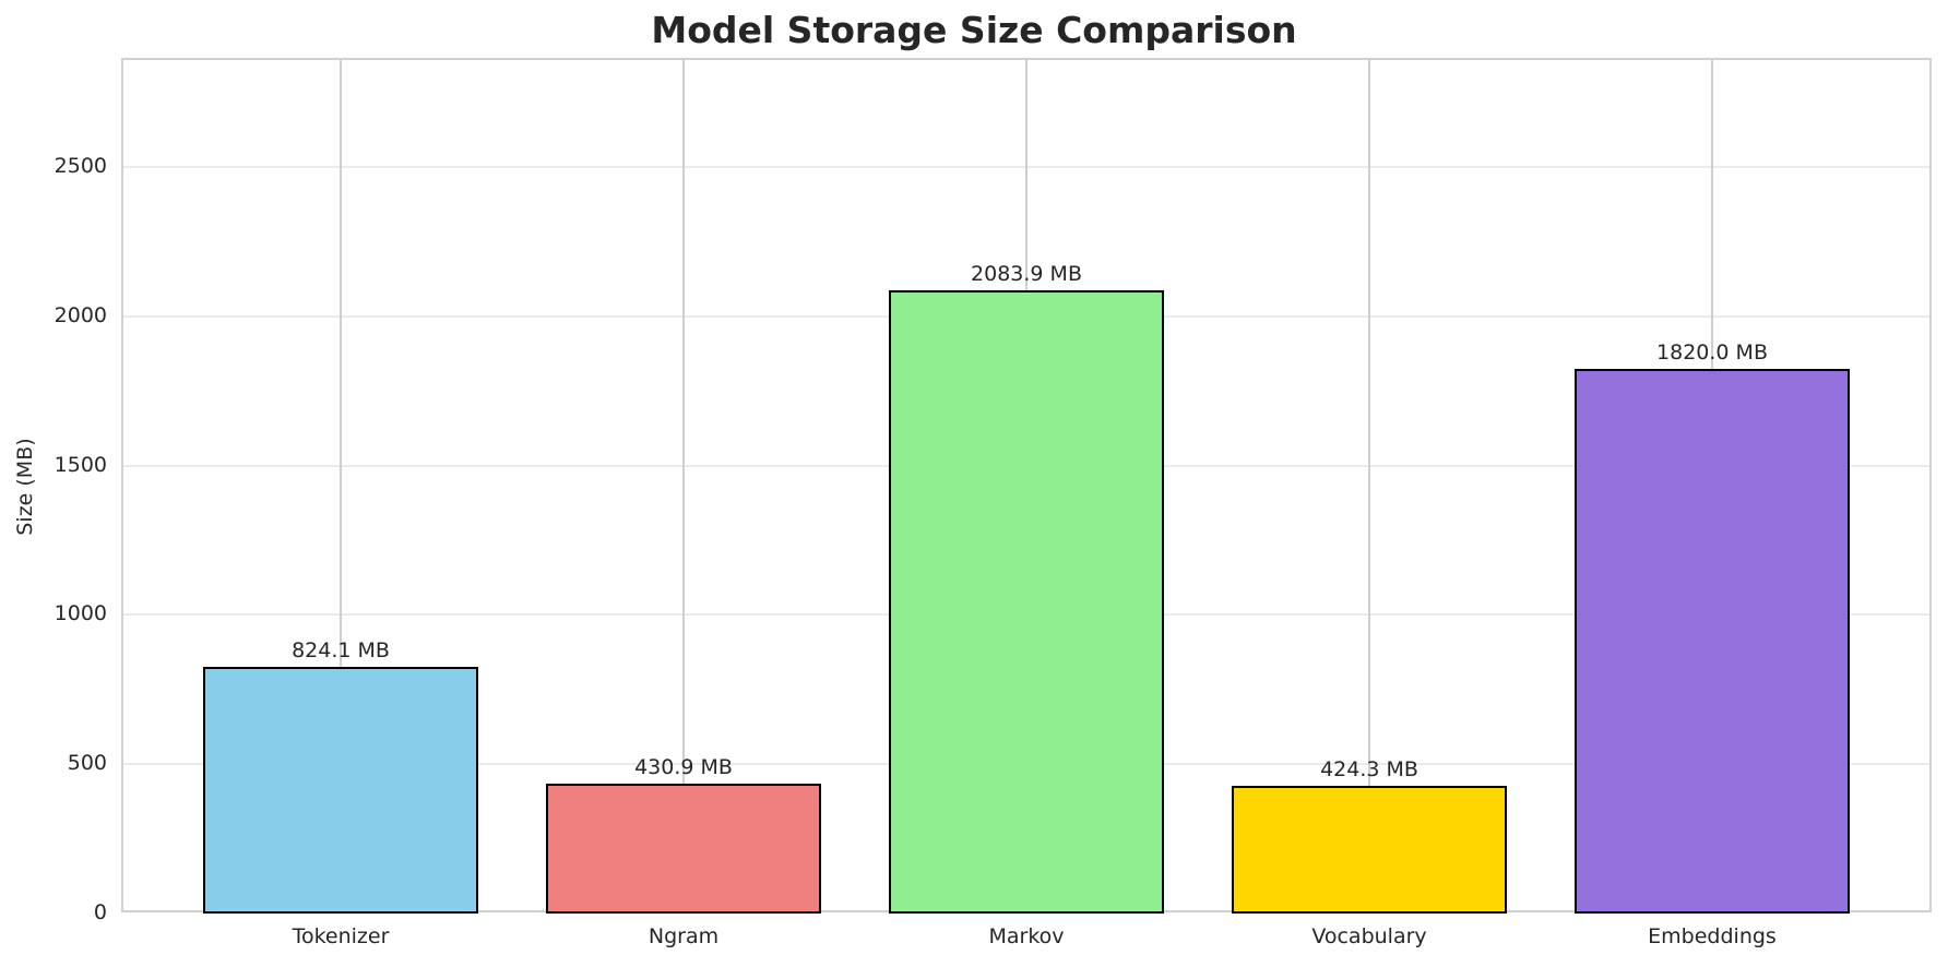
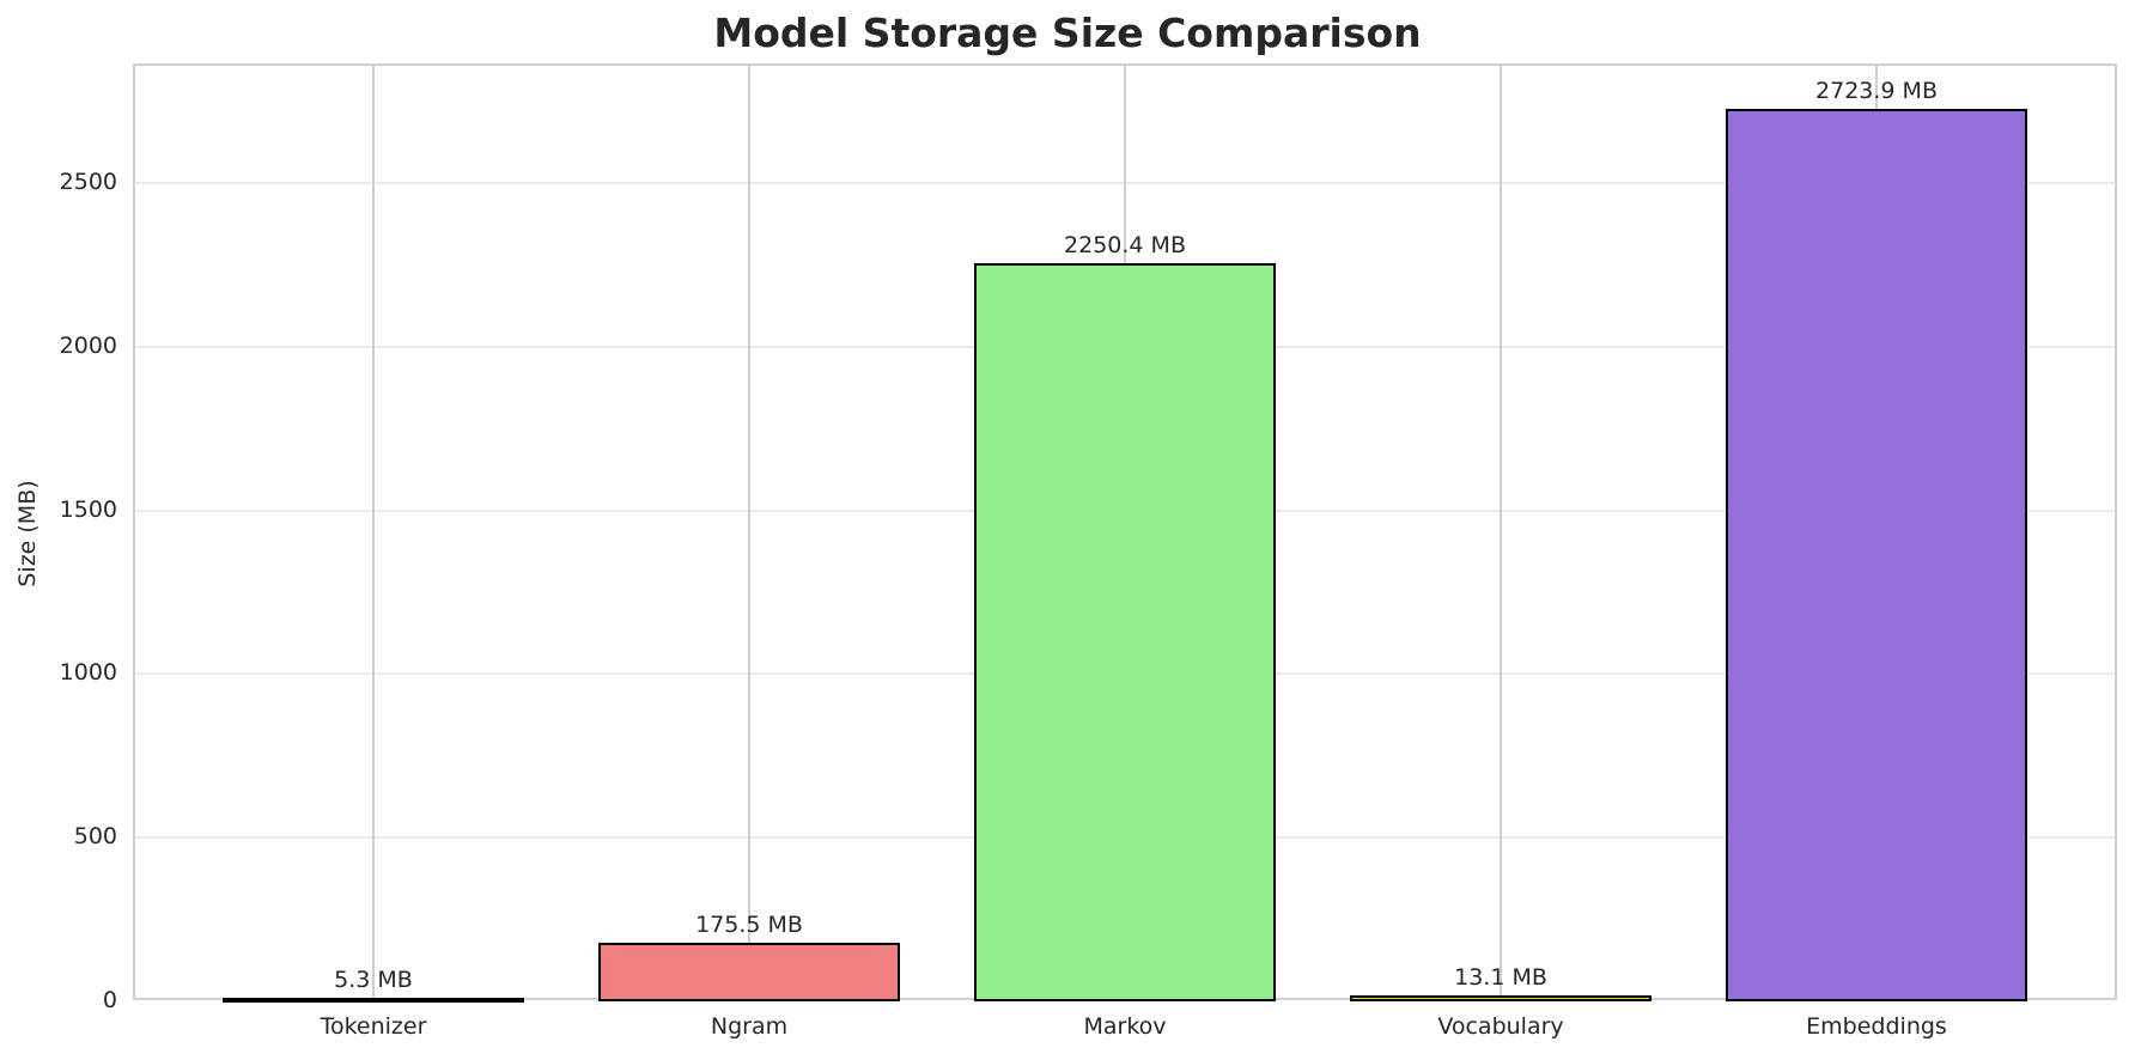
Tokenizer: 824.1 -> 5.3
Ngram: 430.9 -> 175.5
Markov: 2083.9 -> 2250.4
Vocabulary: 424.3 -> 13.1
Embeddings: 1820.0 -> 2723.9
